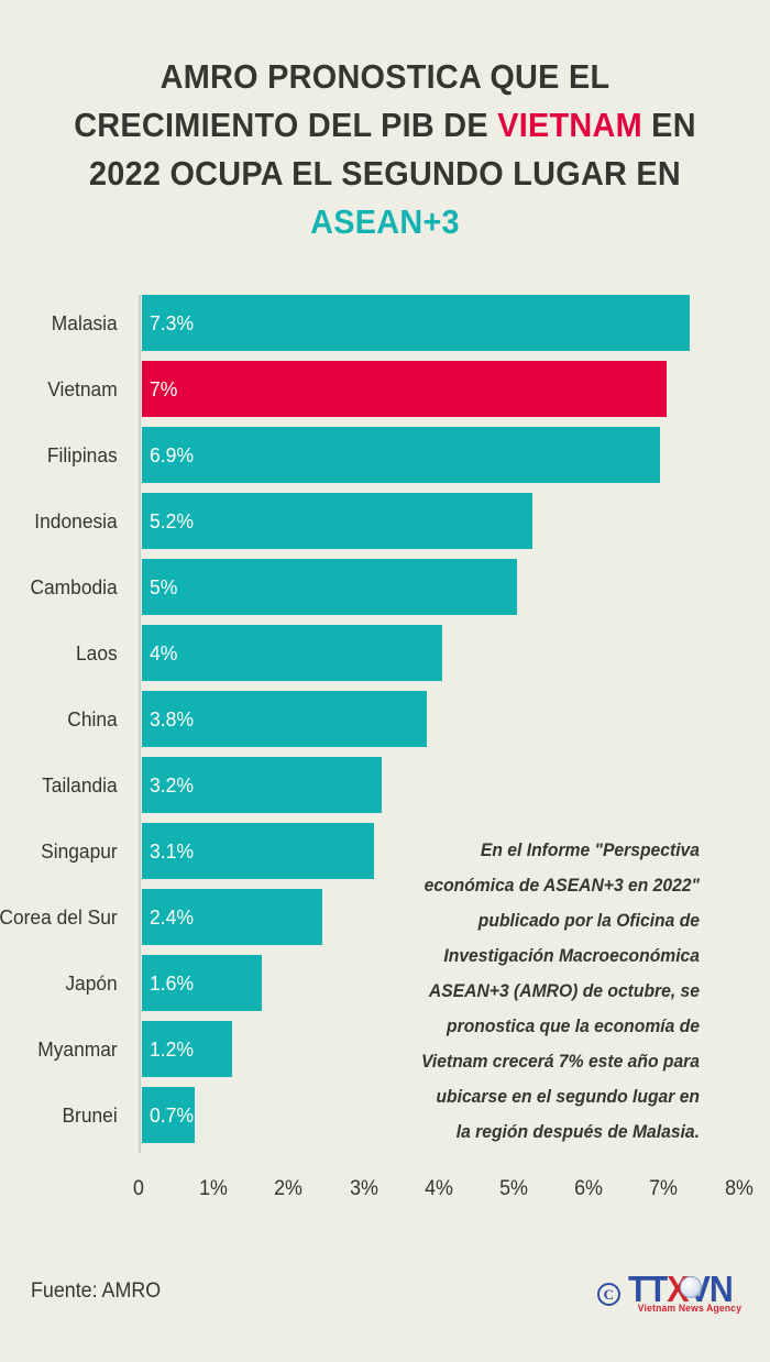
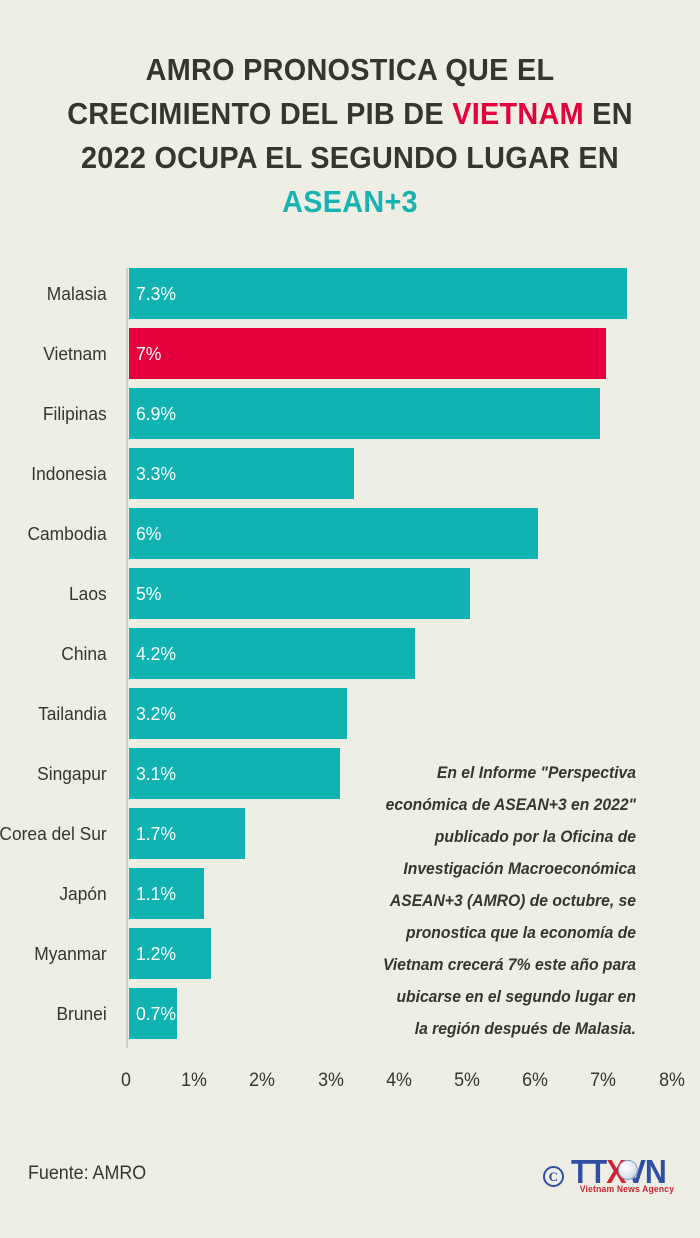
Indonesia: 5.2% -> 3.3%
Cambodia: 5% -> 6%
Laos: 4% -> 5%
China: 3.8% -> 4.2%
Corea del Sur: 2.4% -> 1.7%
Japón: 1.6% -> 1.1%
